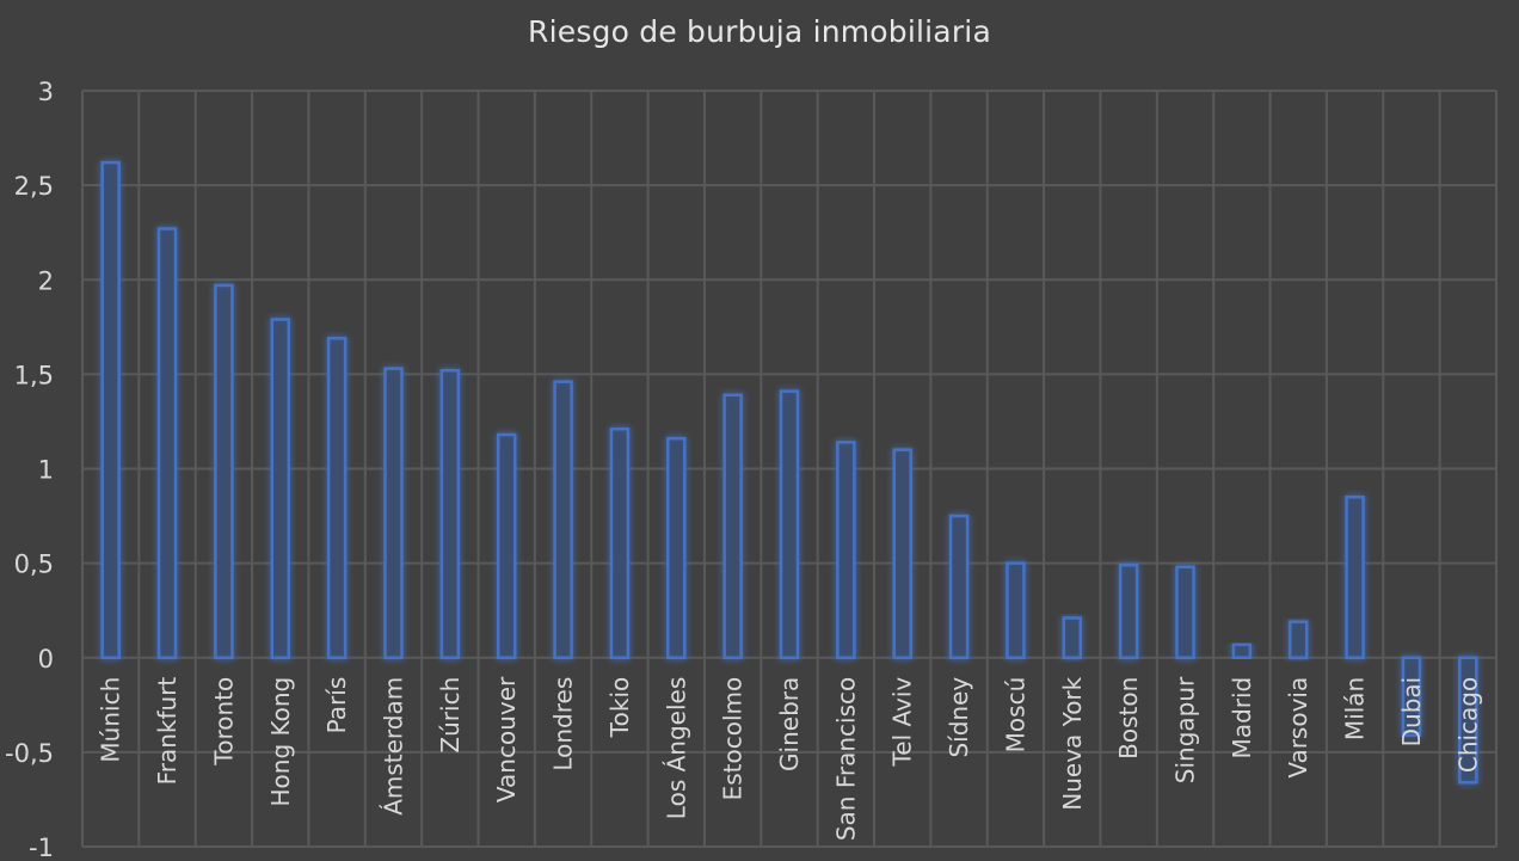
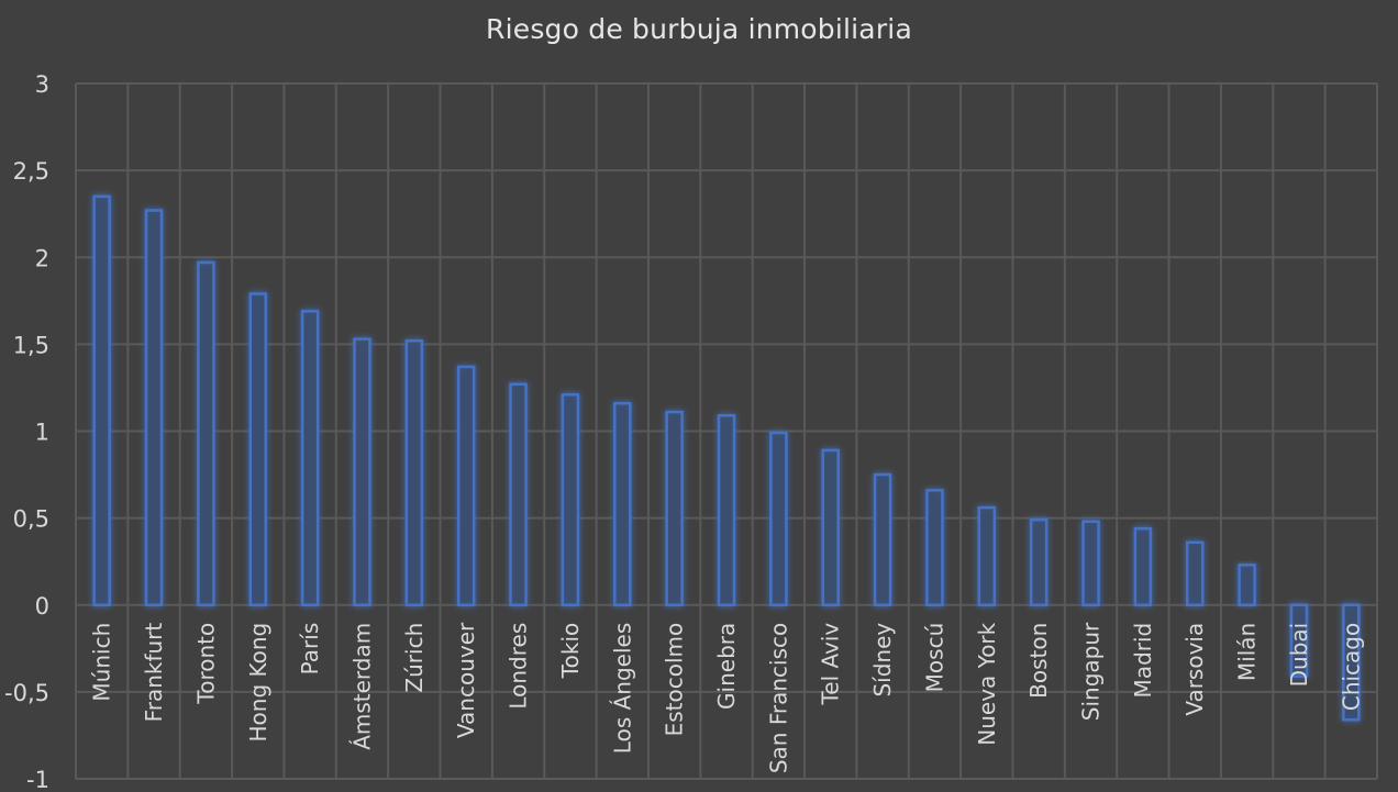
Múnich: 2.62 -> 2.35
Vancouver: 1.18 -> 1.37
Londres: 1.46 -> 1.27
Estocolmo: 1.39 -> 1.11
Ginebra: 1.41 -> 1.09
San Francisco: 1.14 -> 0.99
Tel Aviv: 1.10 -> 0.89
Moscú: 0.50 -> 0.66
Nueva York: 0.21 -> 0.56
Madrid: 0.07 -> 0.44
Varsovia: 0.19 -> 0.36
Milán: 0.85 -> 0.23
